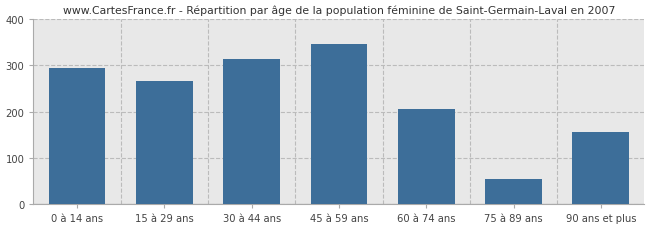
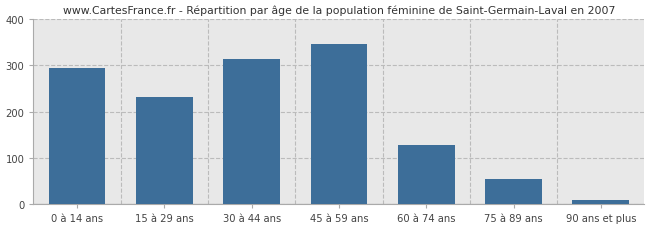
15 à 29 ans: 265 -> 232
60 à 74 ans: 205 -> 128
90 ans et plus: 155 -> 10
